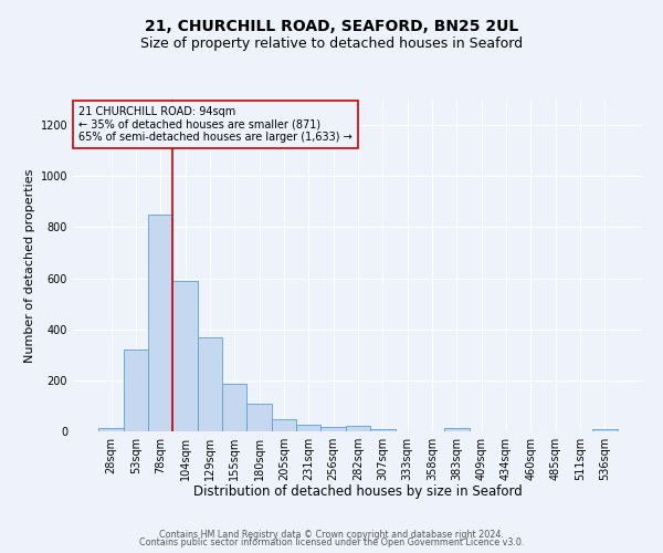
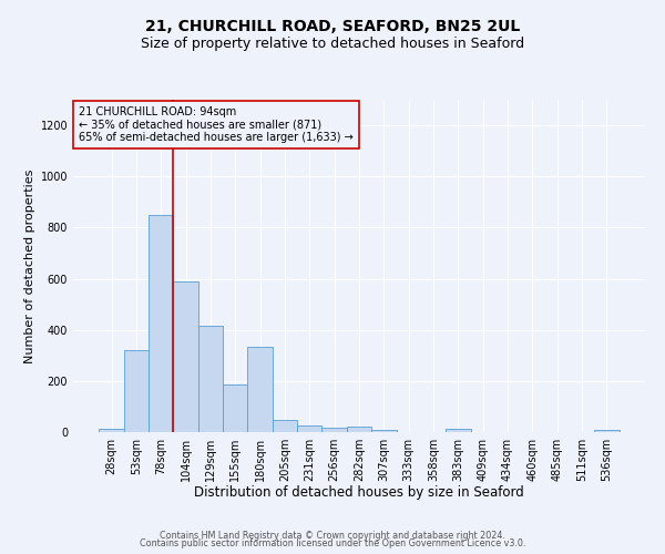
129sqm: 370 -> 415
180sqm: 107 -> 335
